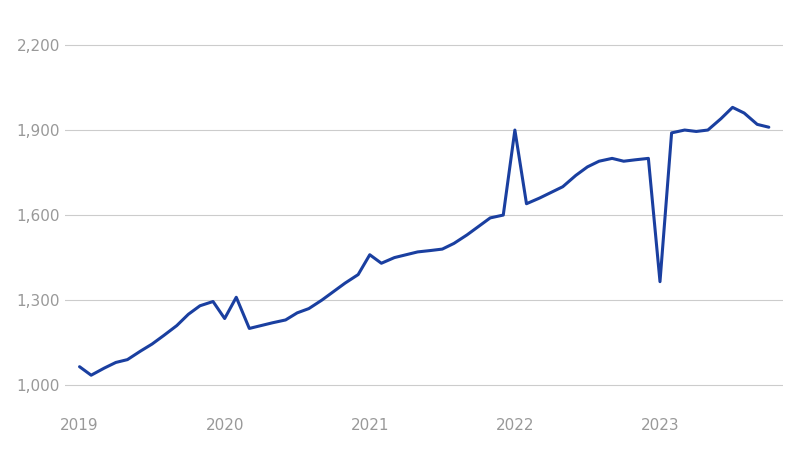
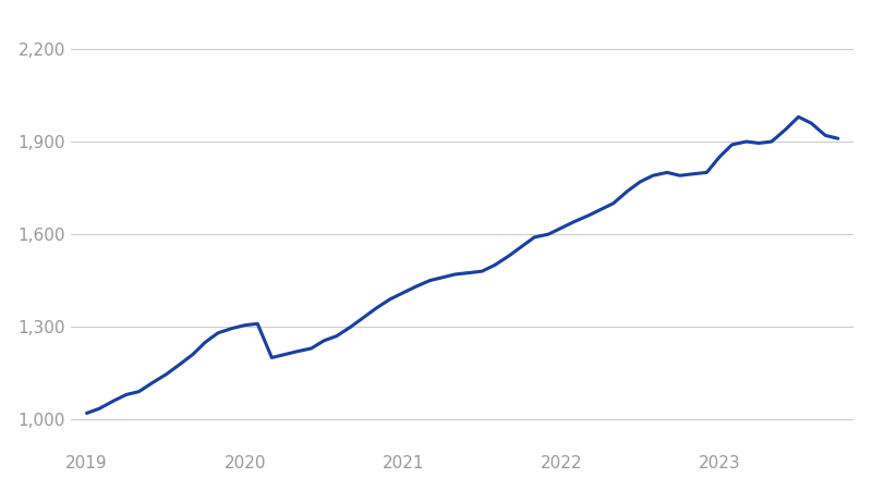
2019: 1,065 -> 1,020
2020: 1,235 -> 1,305
2021: 1,460 -> 1,410
2022: 1,900 -> 1,620
2023: 1,365 -> 1,850
